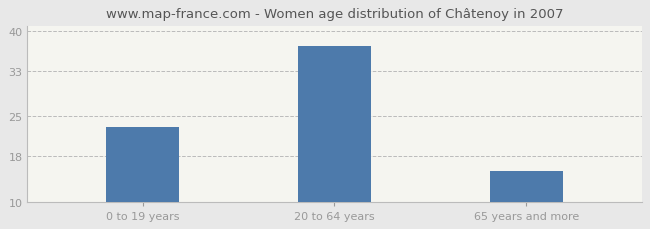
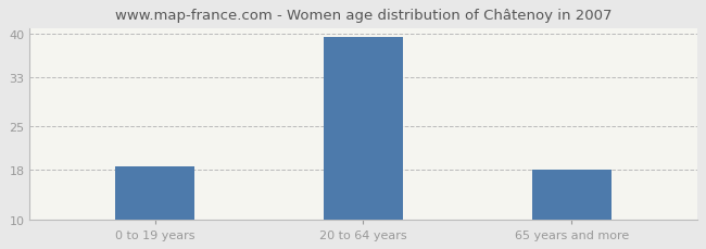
0 to 19 years: 23.2 -> 18.5
20 to 64 years: 37.4 -> 39.5
65 years and more: 15.4 -> 18.0
